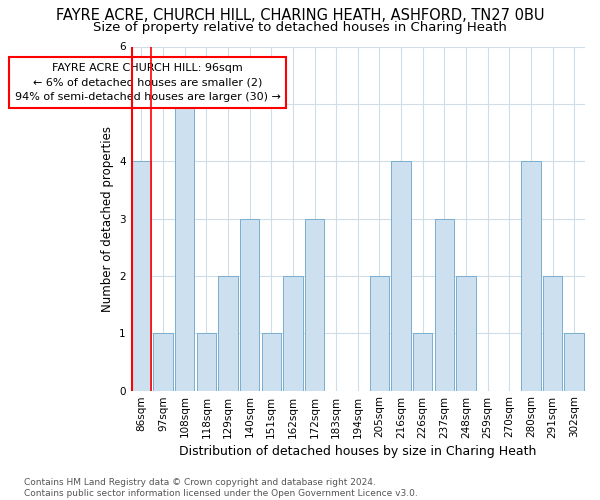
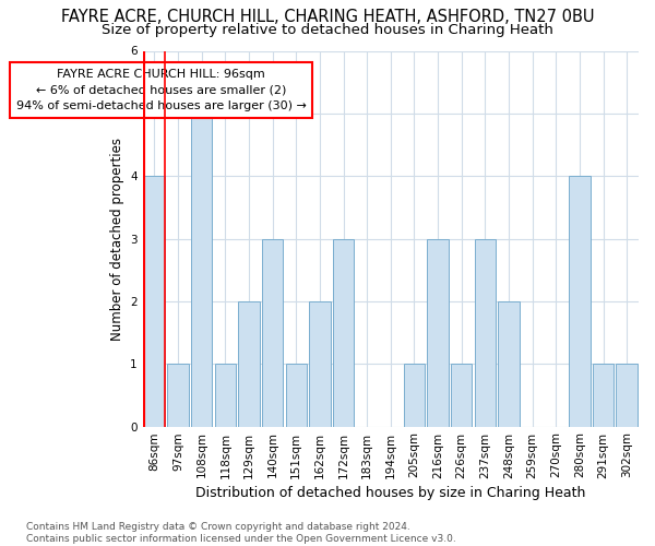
205sqm: 2 -> 1
216sqm: 4 -> 3
291sqm: 2 -> 1
